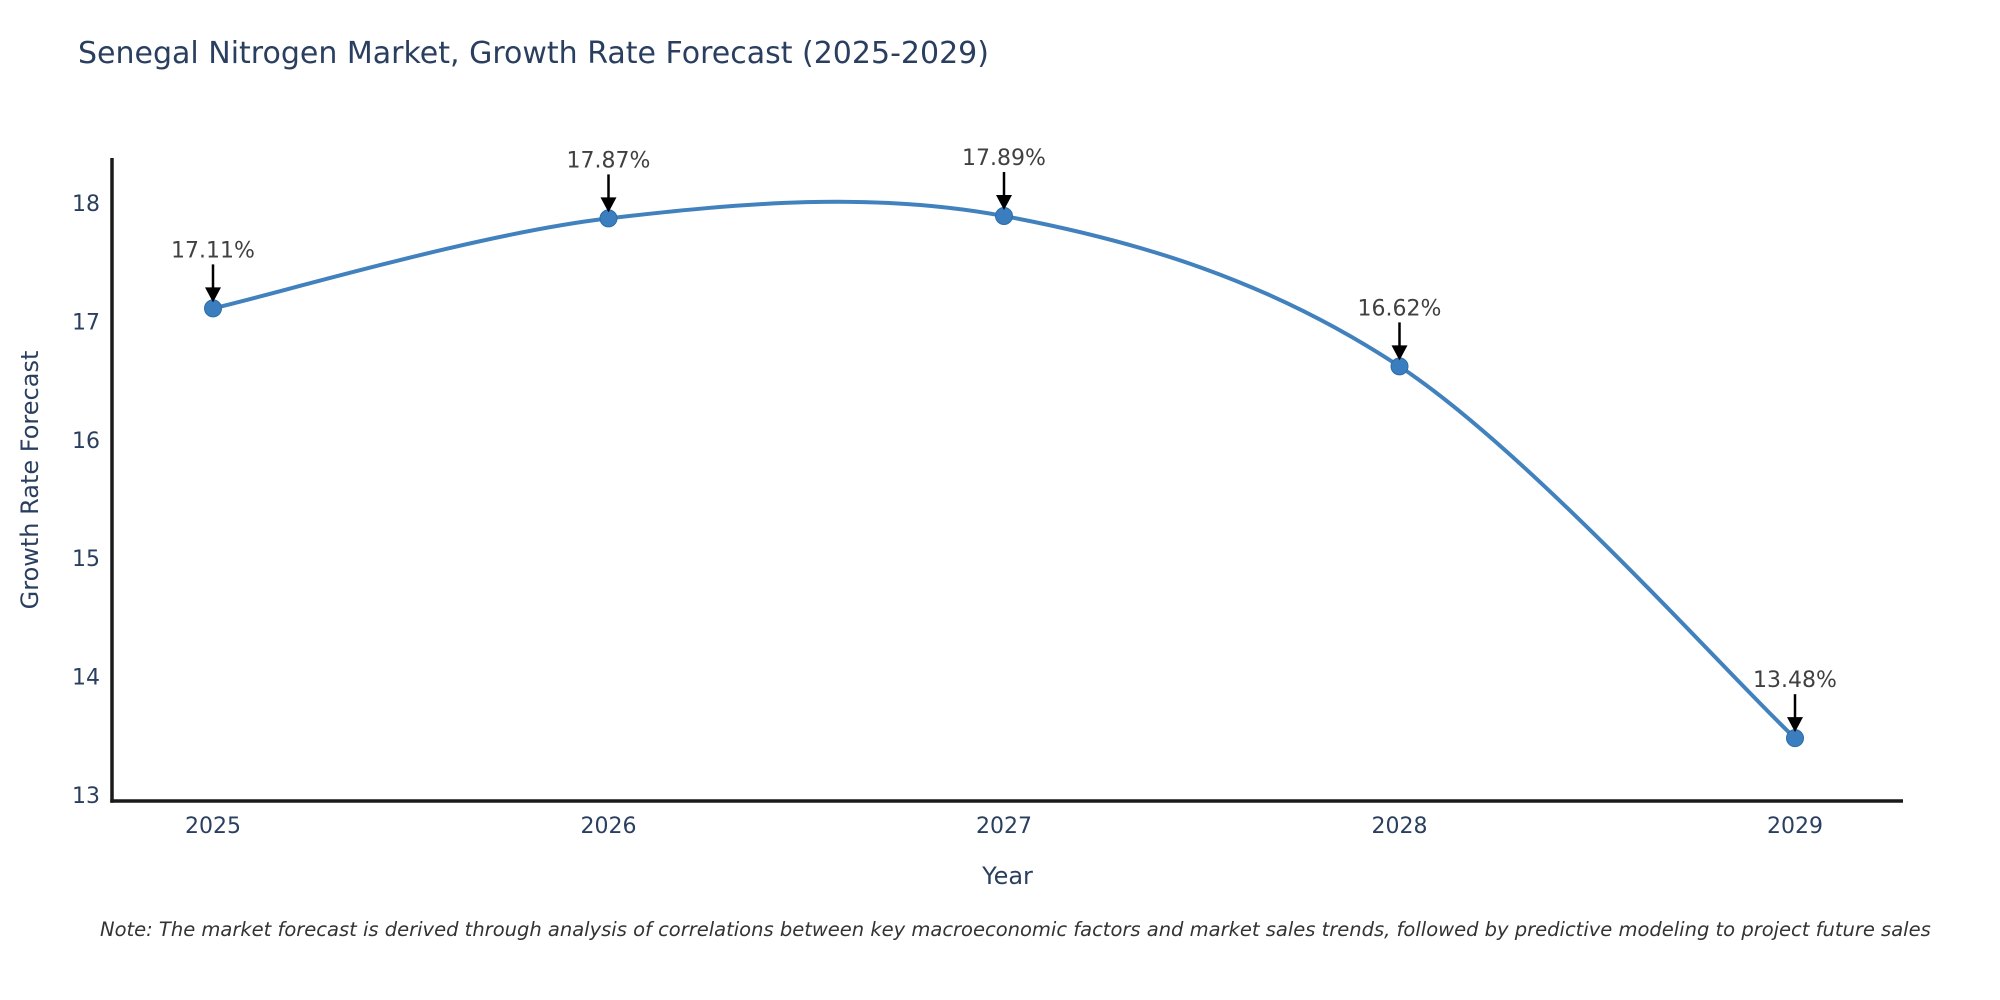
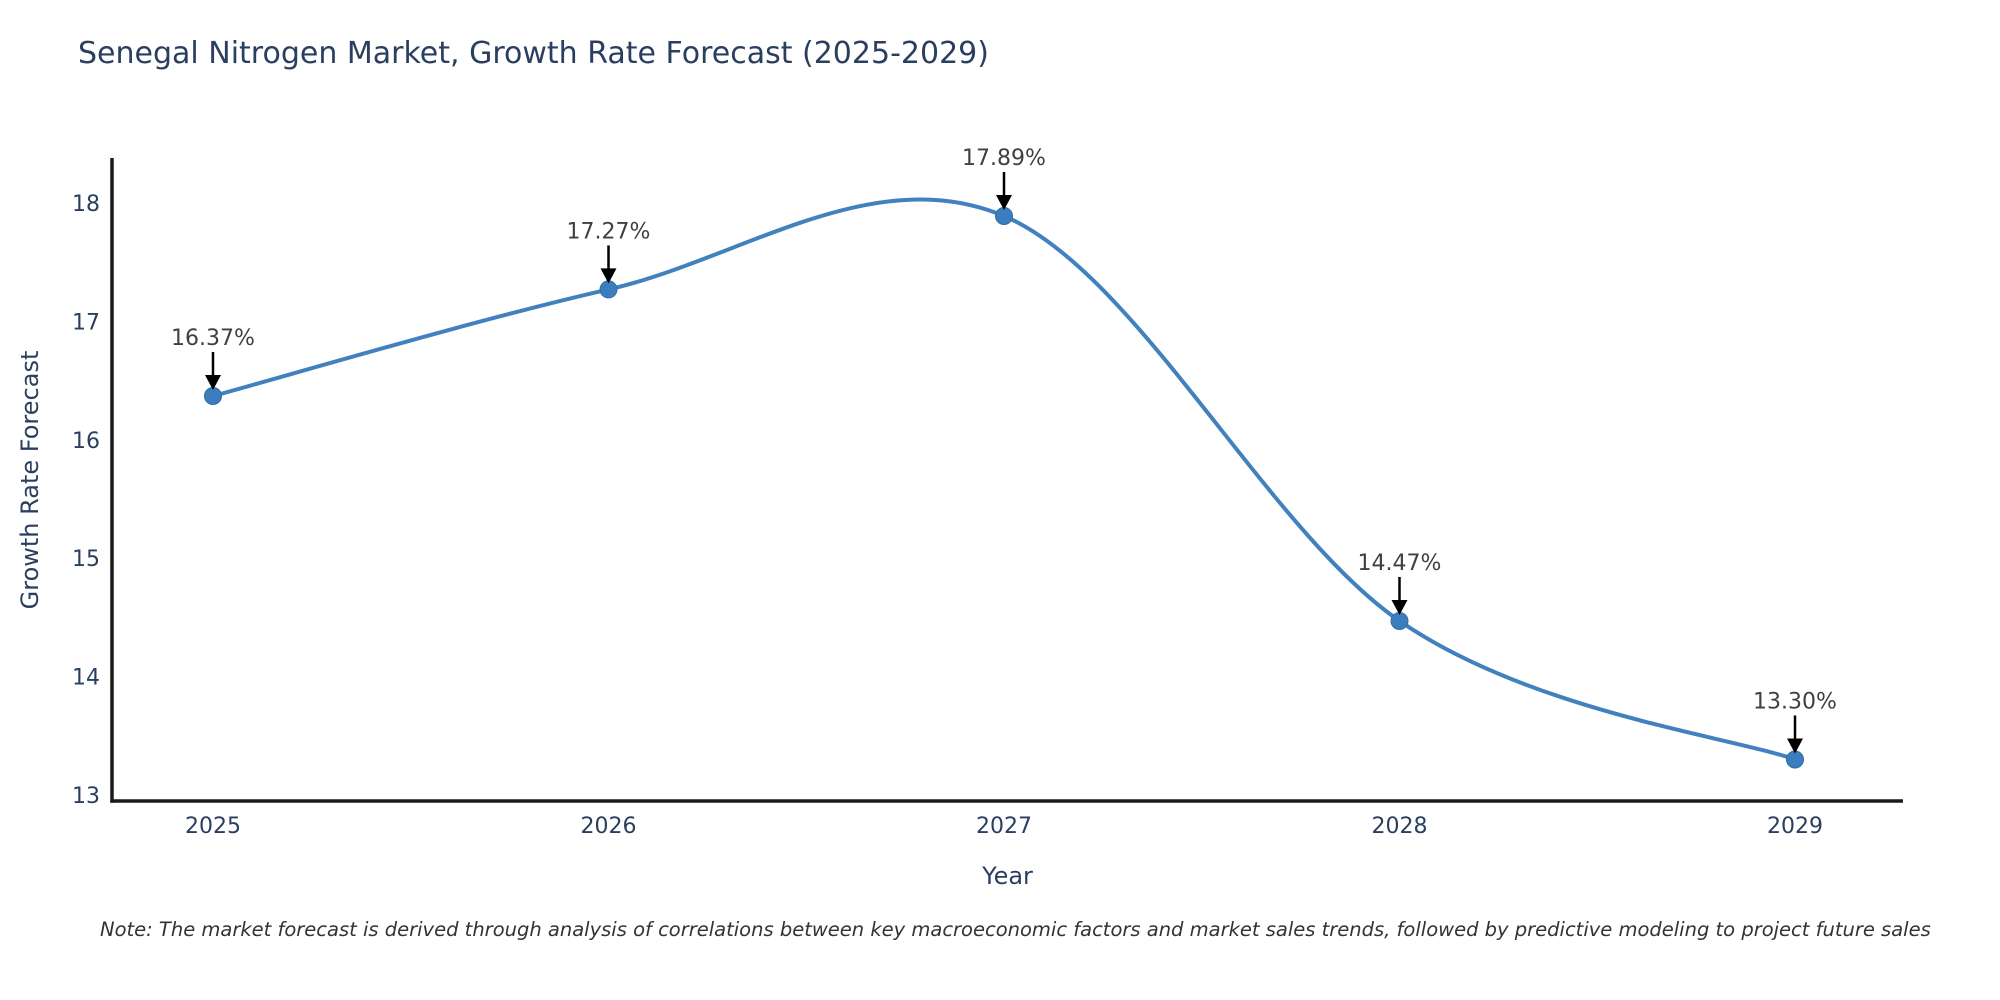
2025: 17.11% -> 16.37%
2026: 17.87% -> 17.27%
2028: 16.62% -> 14.47%
2029: 13.48% -> 13.30%
